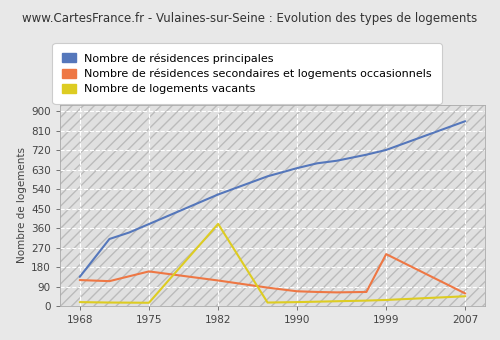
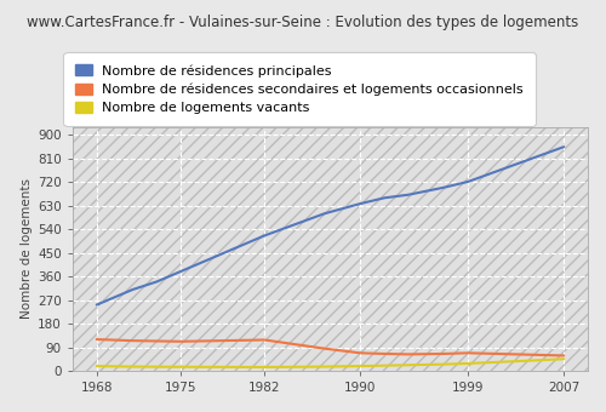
Nombre de résidences principales/1968: 135 -> 252
Nombre de résidences secondaires et logements occasionnels/1975: 160 -> 112
Nombre de logements vacants/1982: 380 -> 14
Nombre de résidences secondaires et logements occasionnels/1999: 240 -> 68
